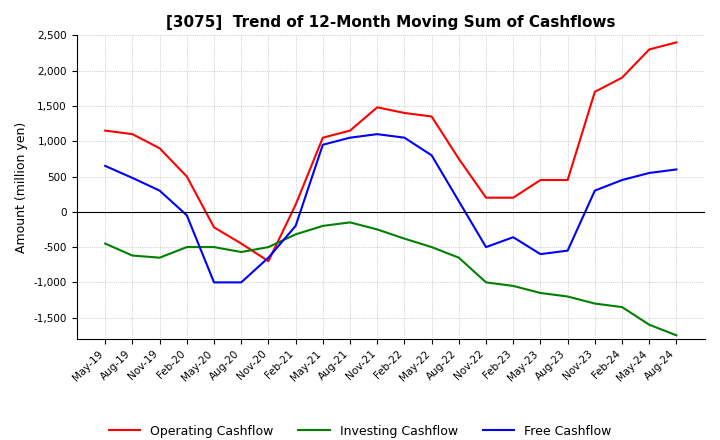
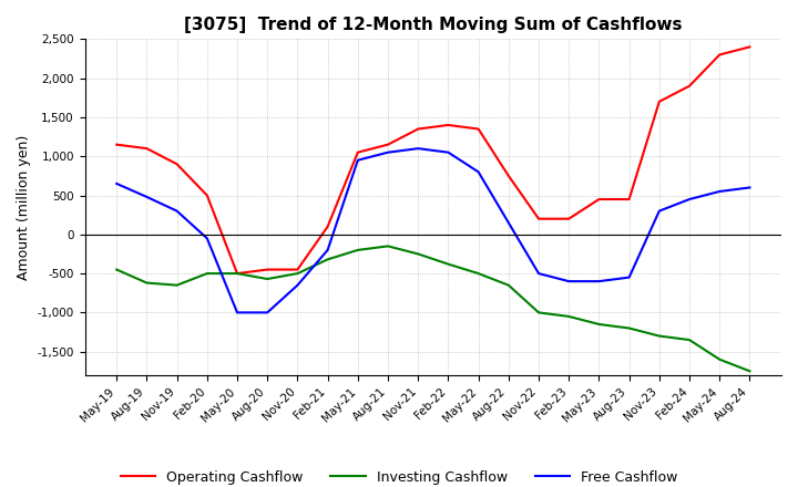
Operating Cashflow/May-20: -220 -> -500
Operating Cashflow/Nov-20: -700 -> -450
Operating Cashflow/Nov-21: 1,480 -> 1,350
Free Cashflow/Feb-23: -360 -> -600
